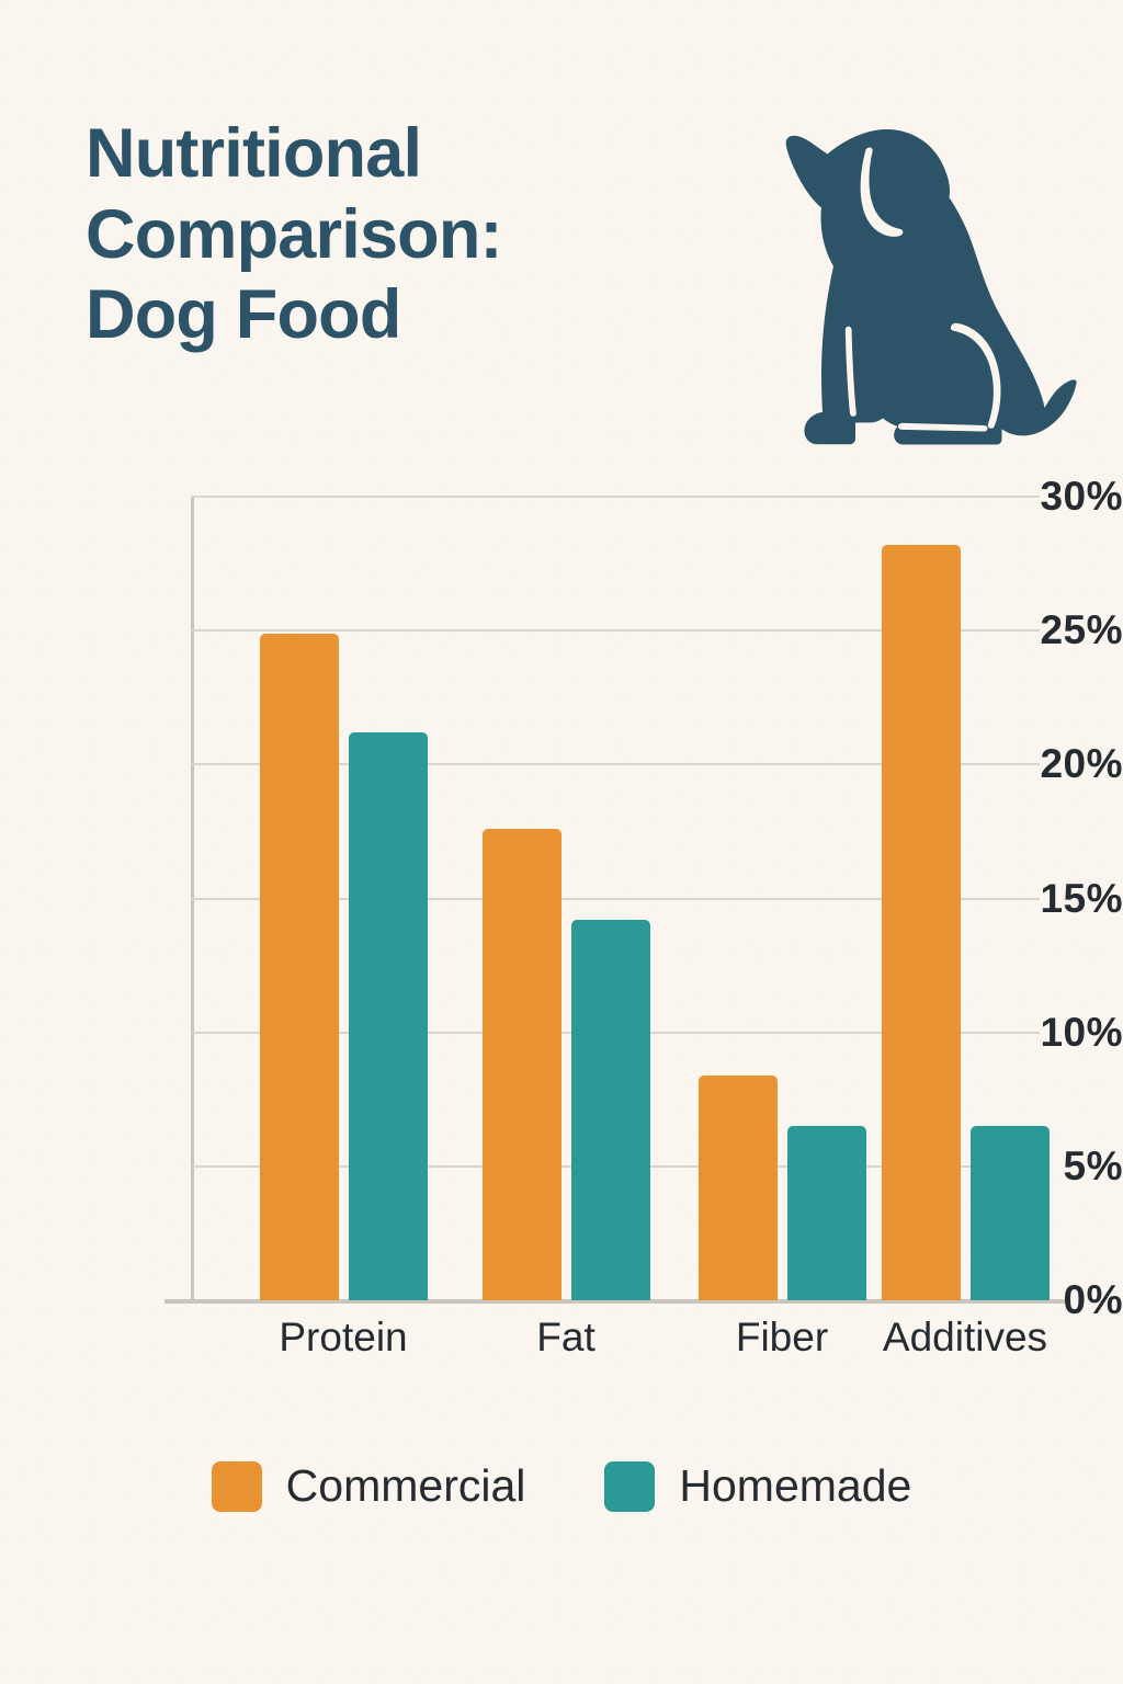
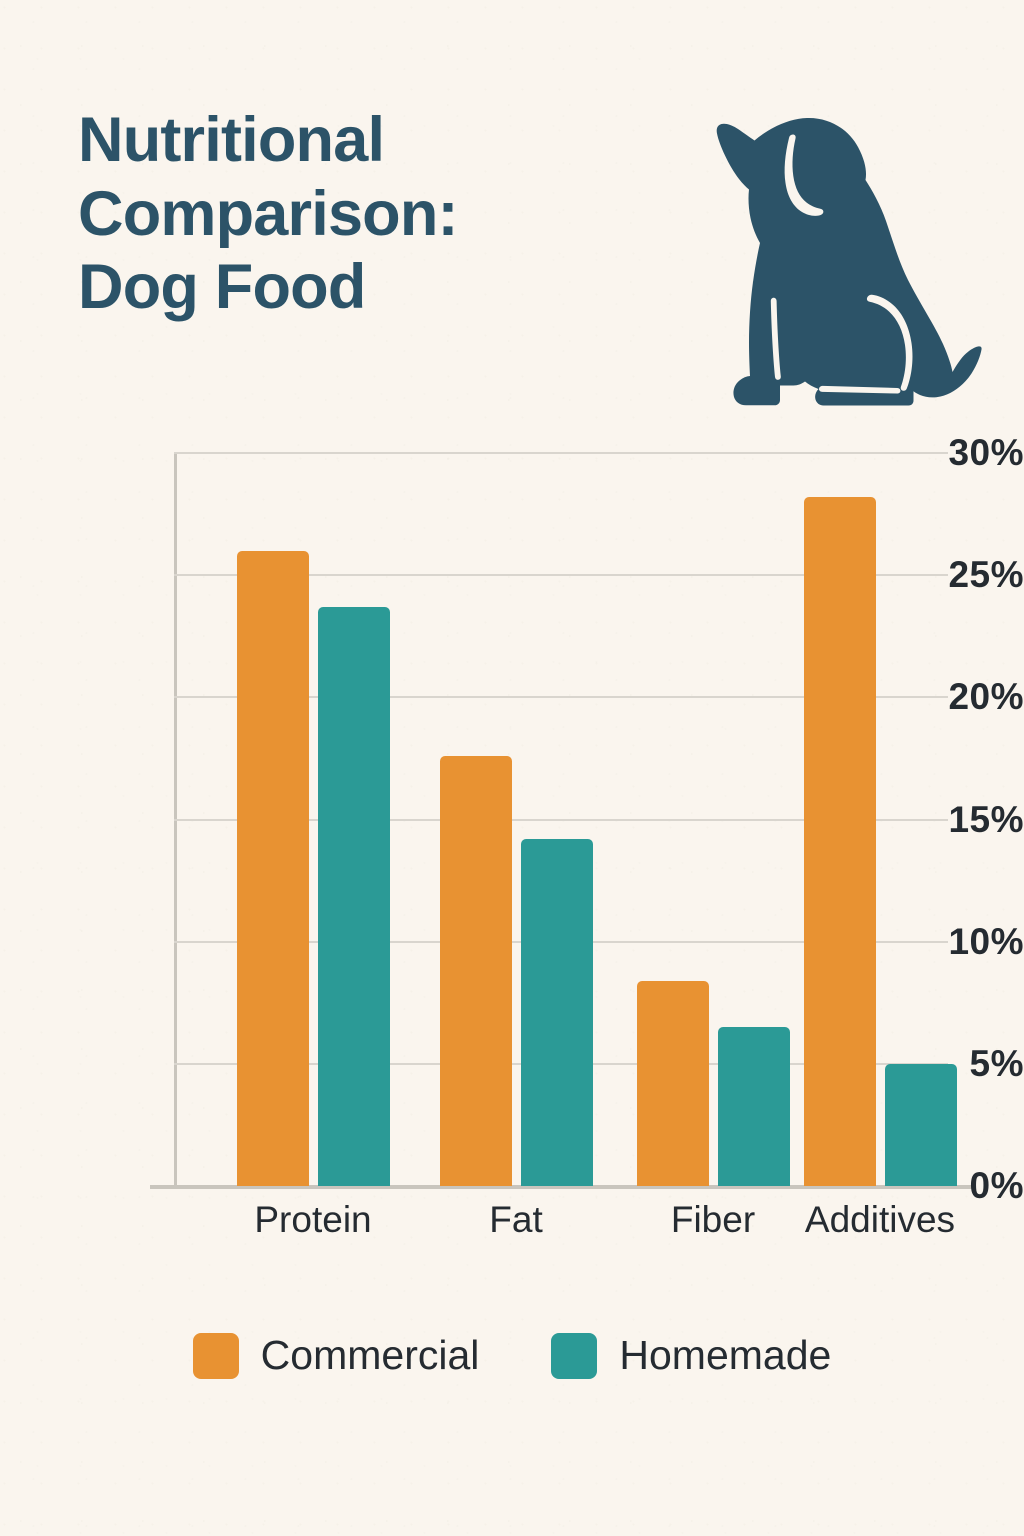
Commercial/Protein: 24.9% -> 26.0%
Homemade/Protein: 21.2% -> 23.7%
Homemade/Additives: 6.5% -> 5.0%
